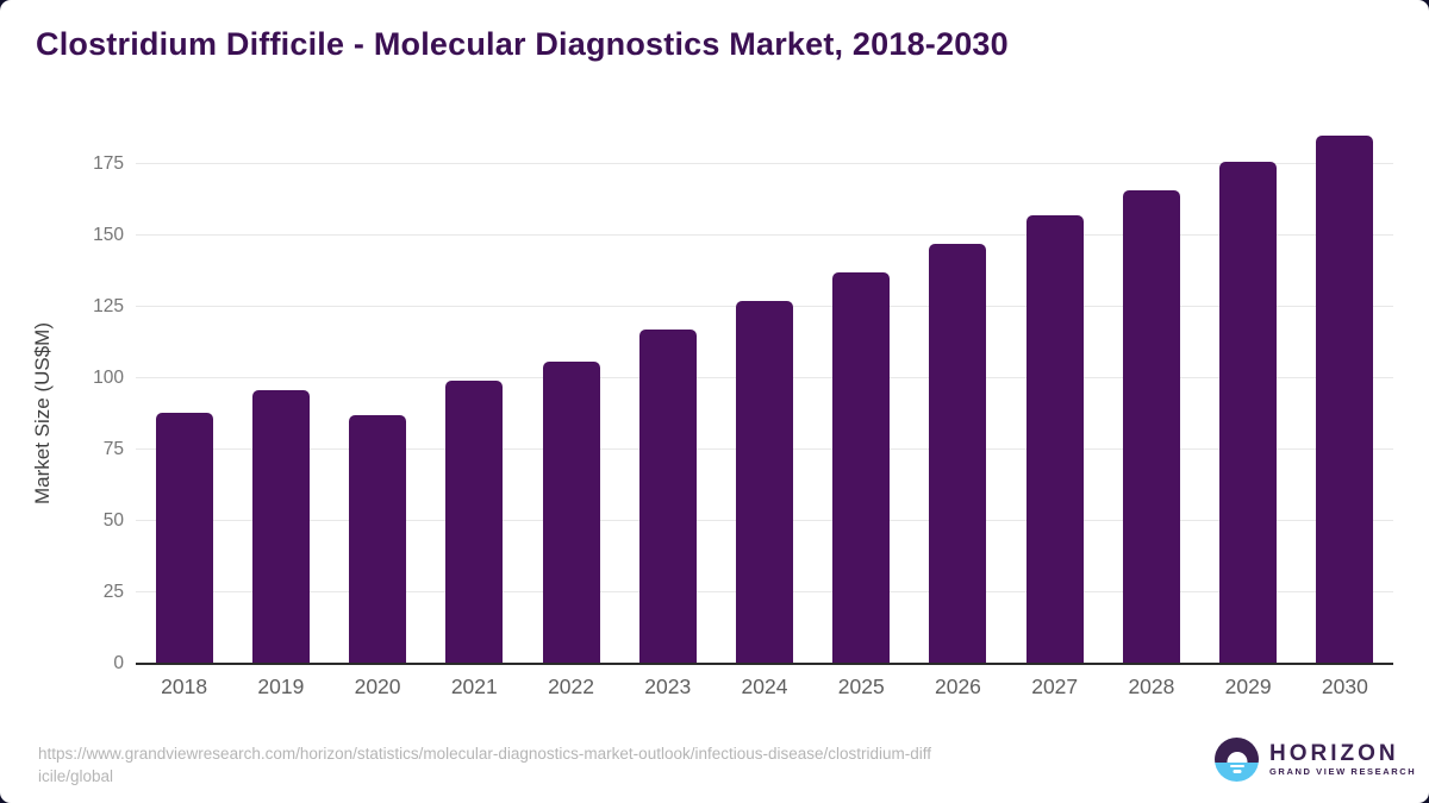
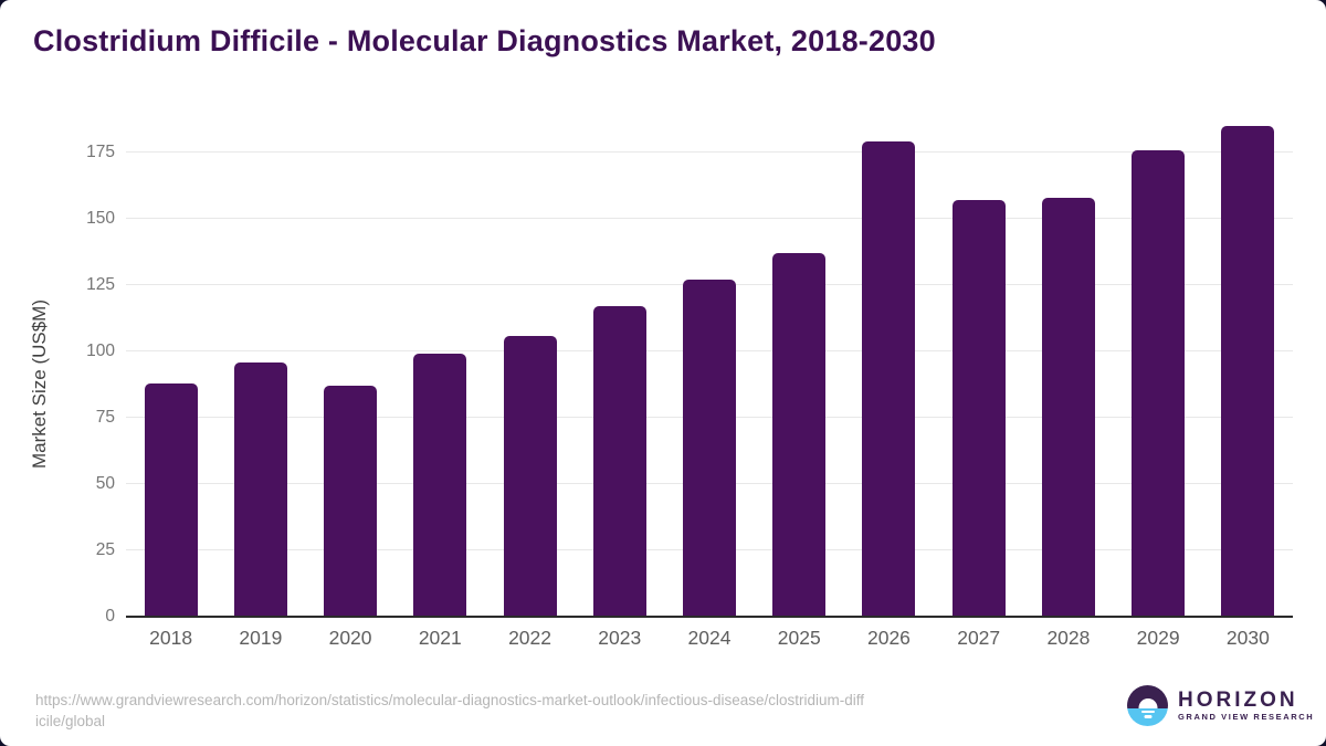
2026: 147 -> 179
2028: 166 -> 158
